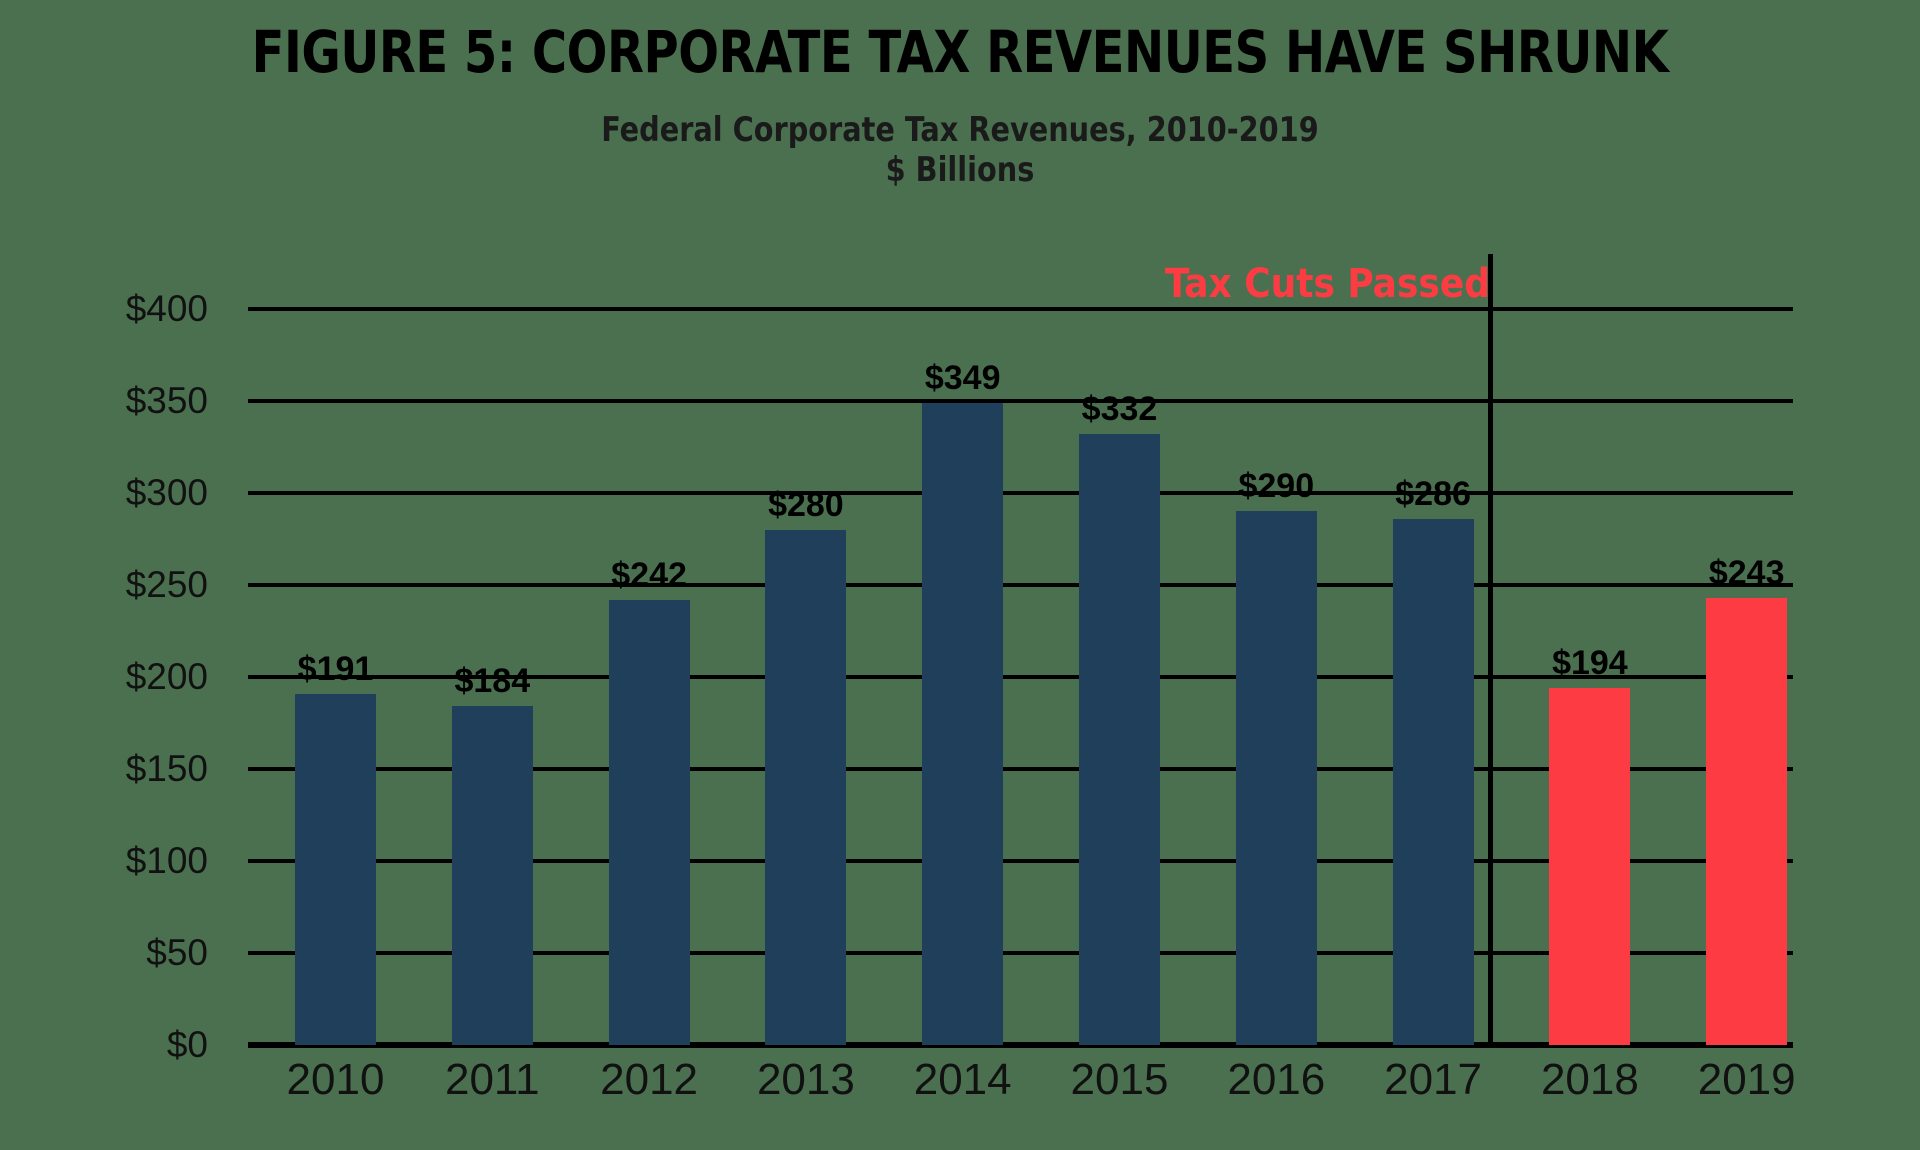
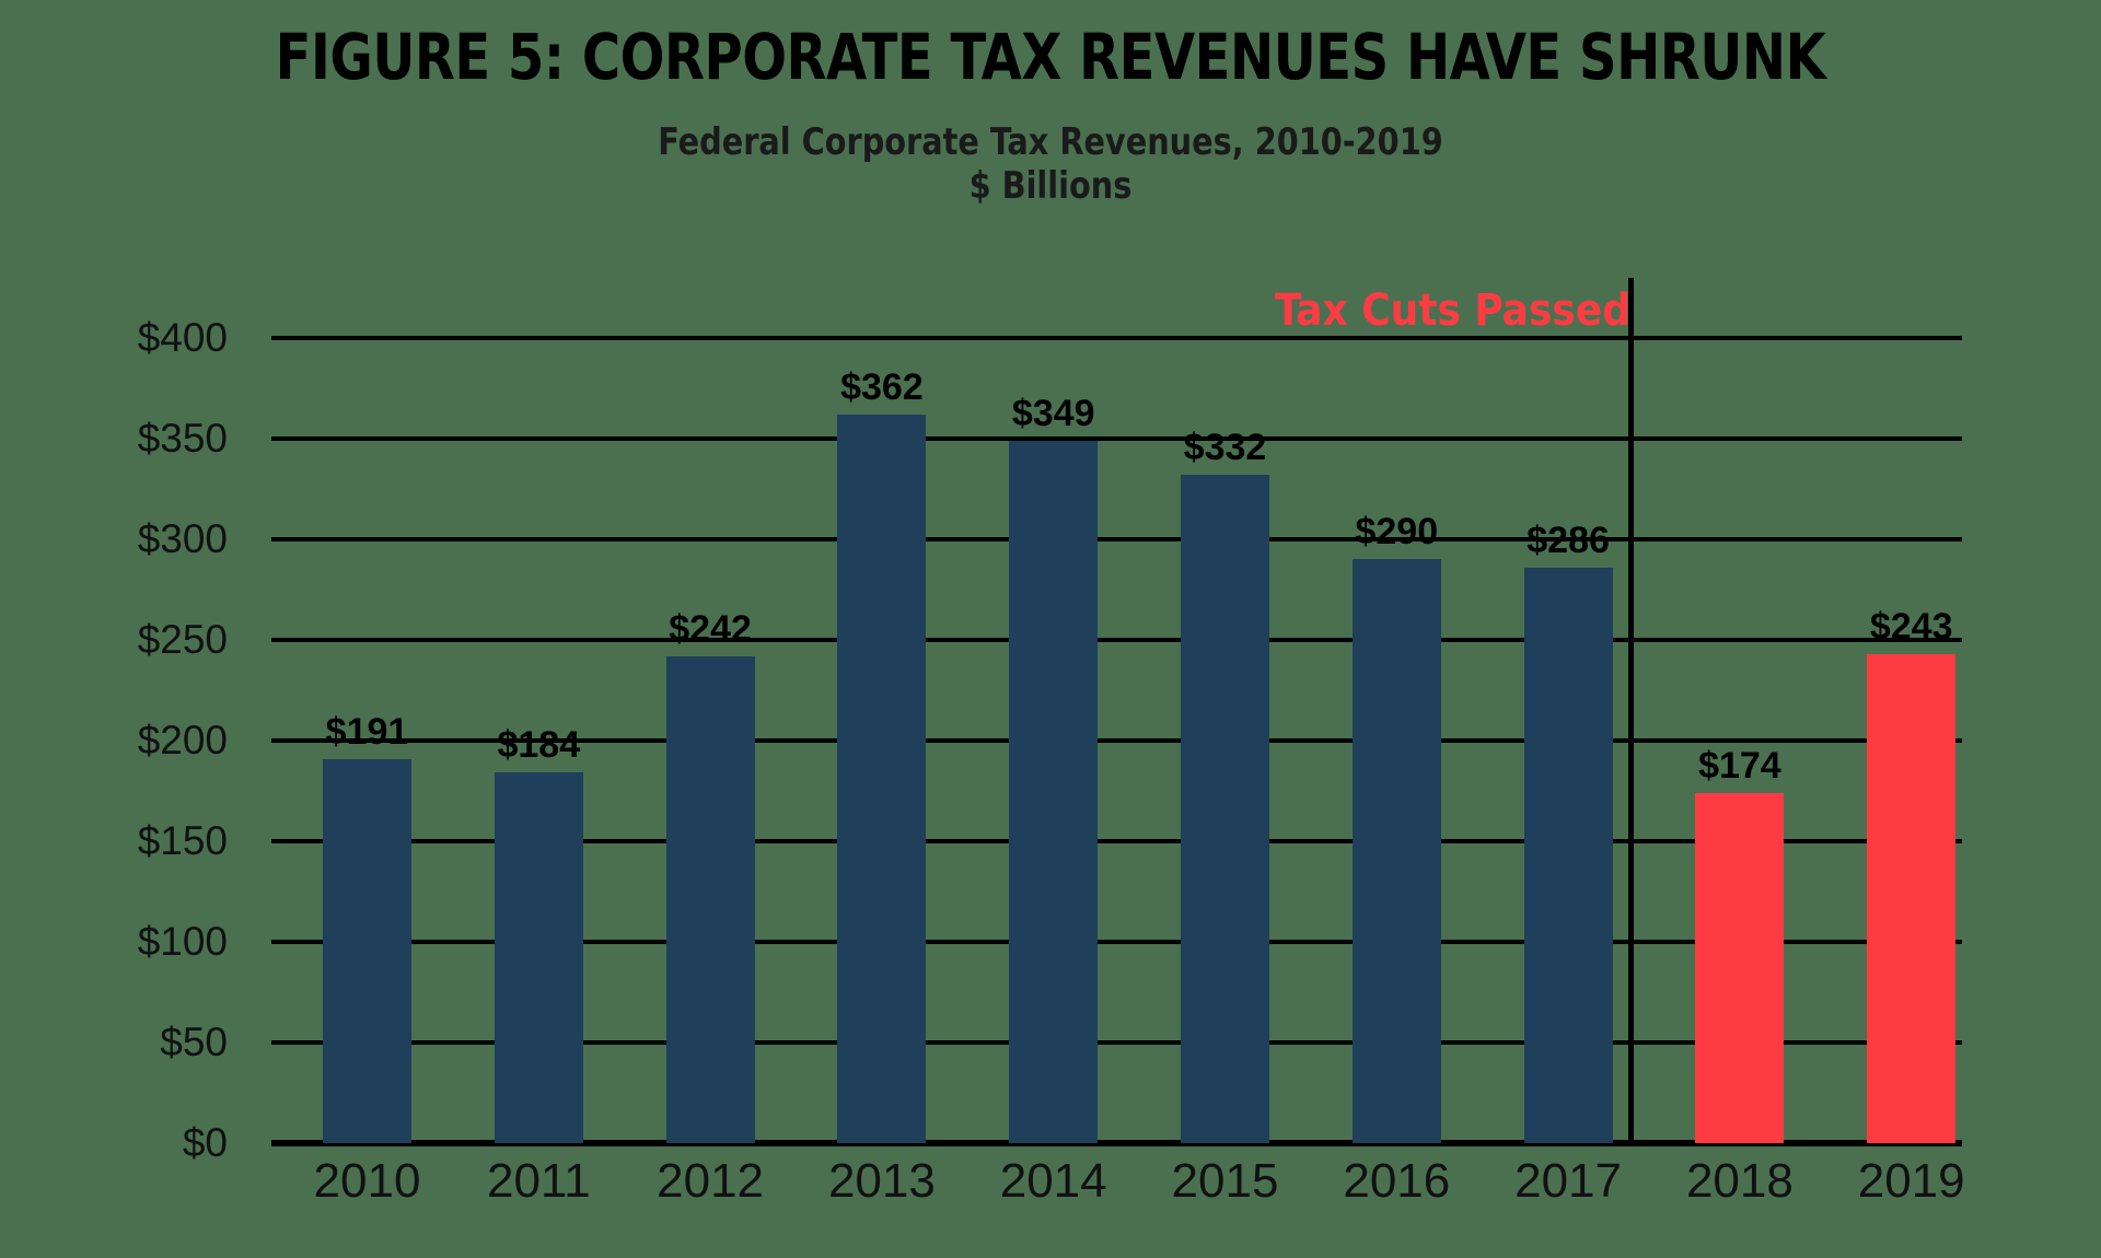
2013: $280 -> $362
2018: $194 -> $174
